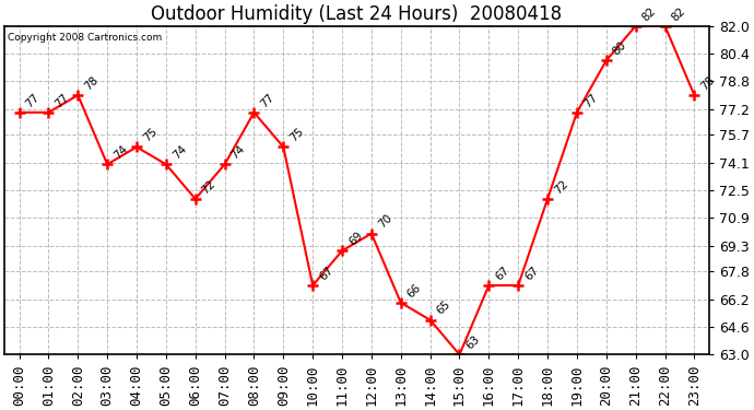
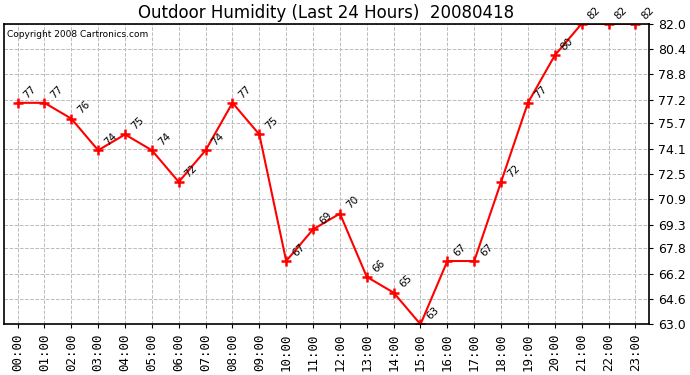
02:00: 78 -> 76
23:00: 78 -> 82
